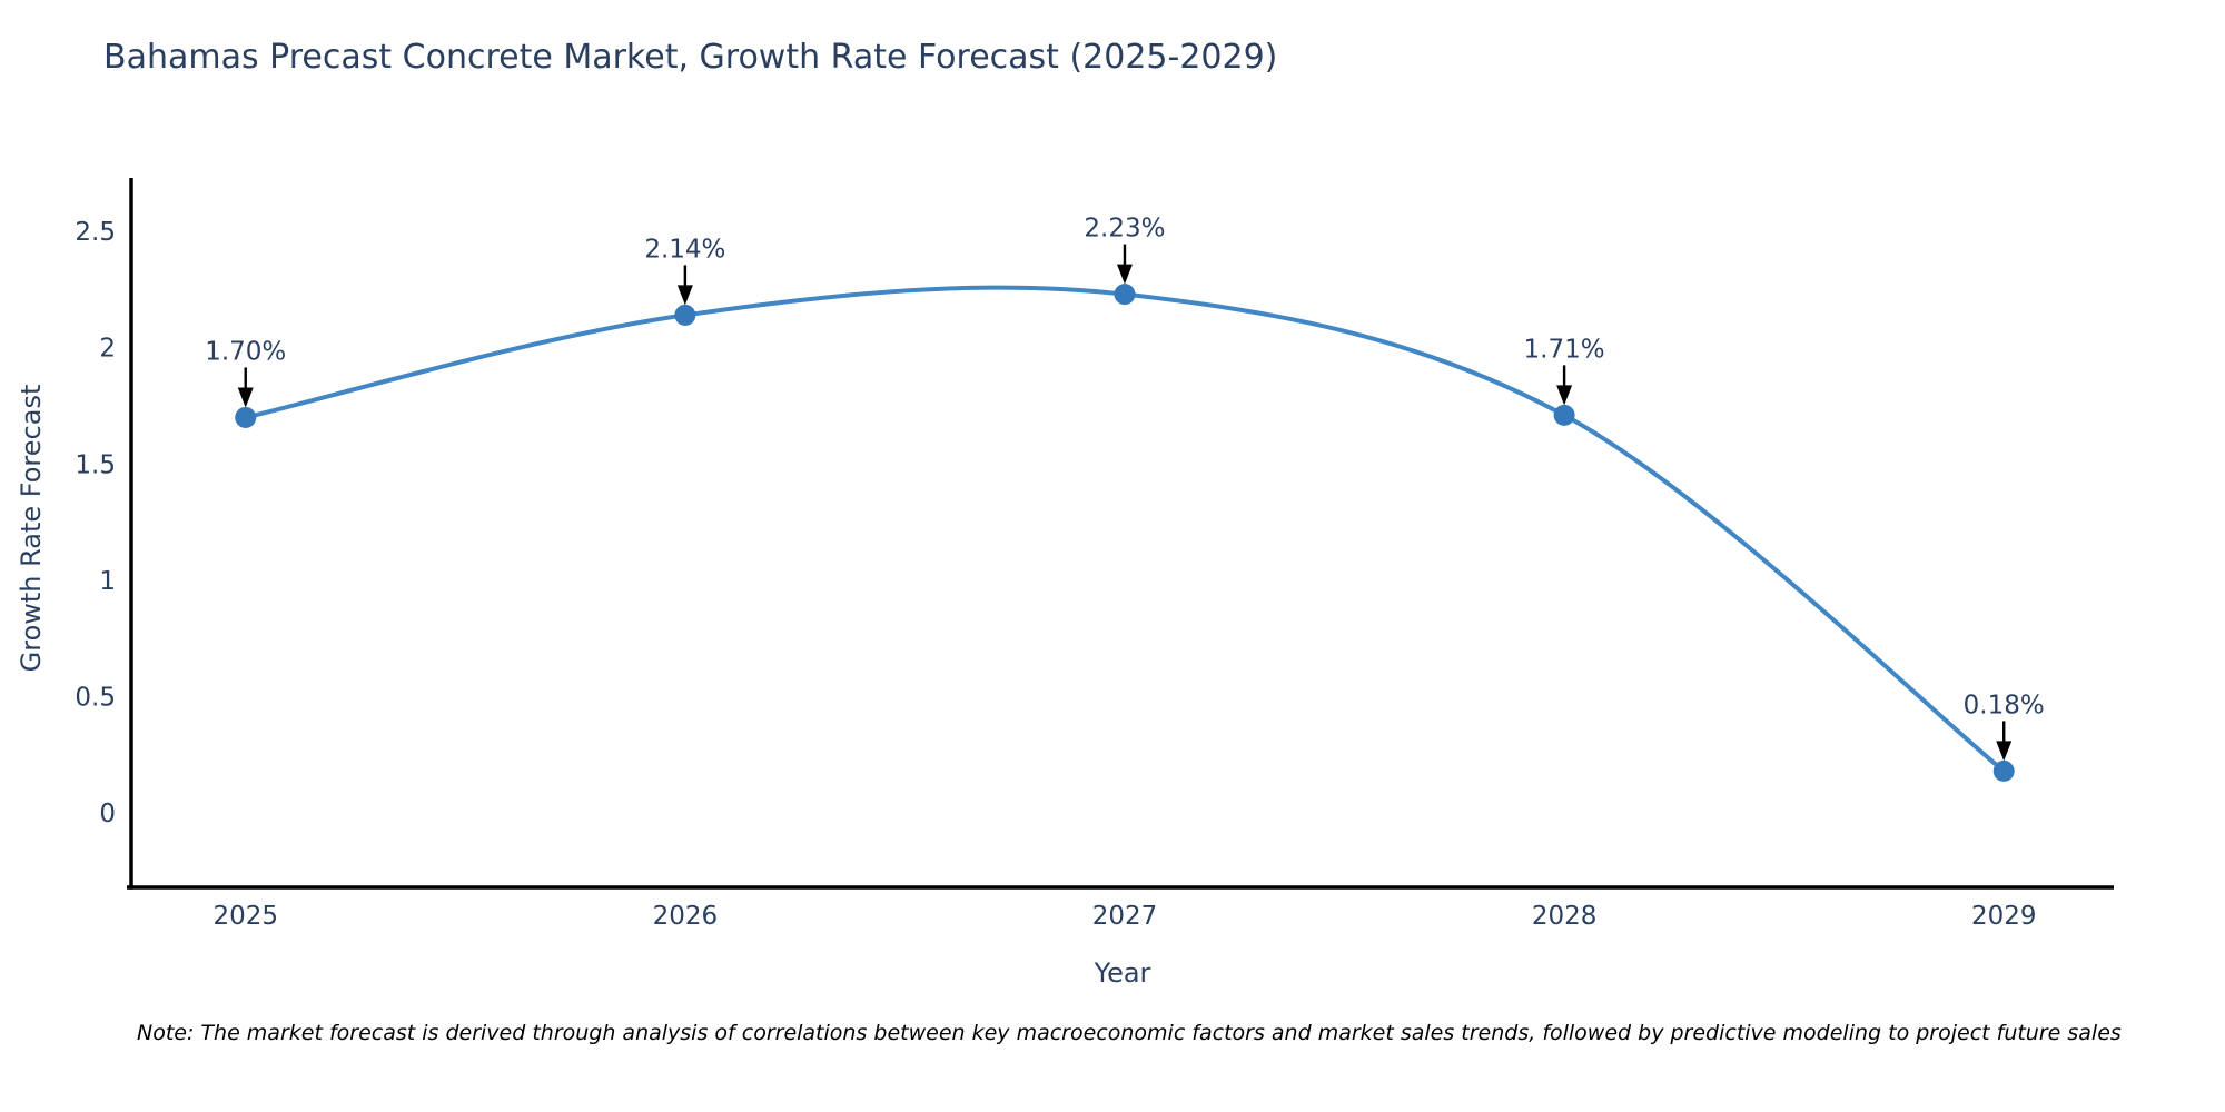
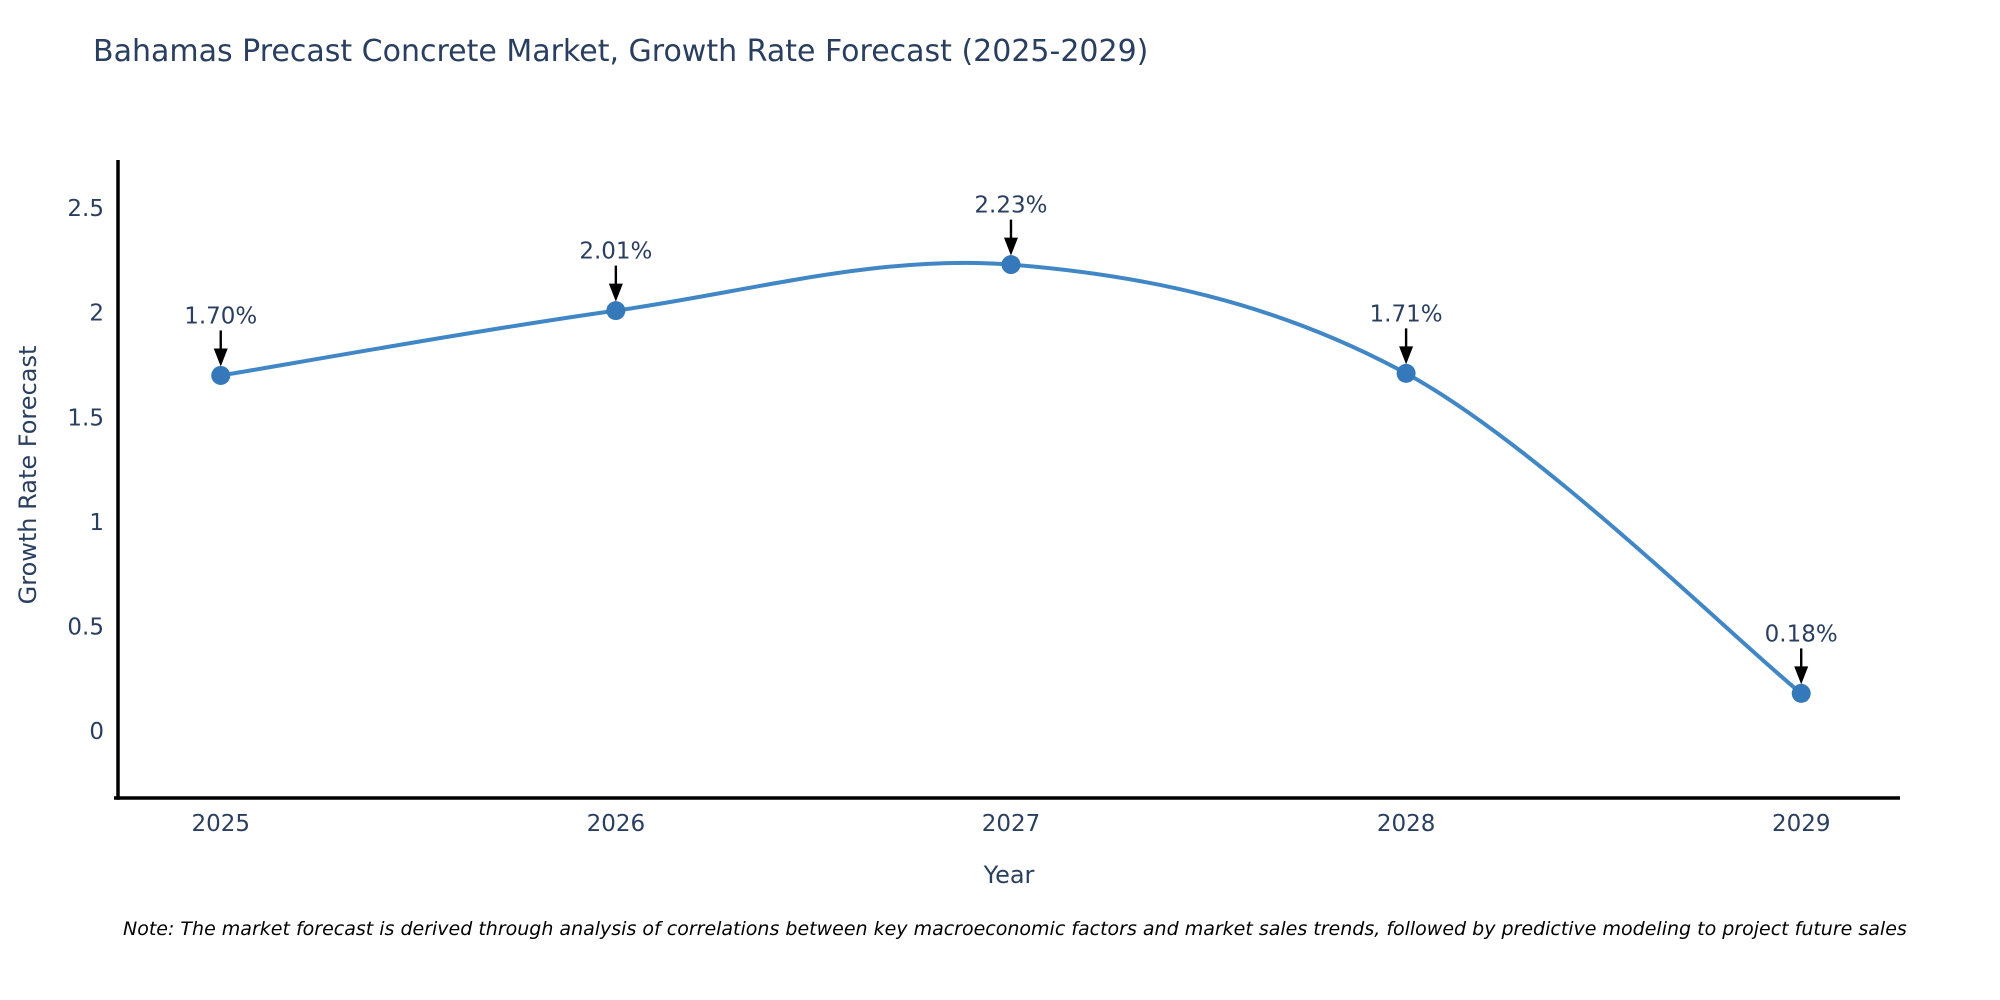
2026: 2.14% -> 2.01%
